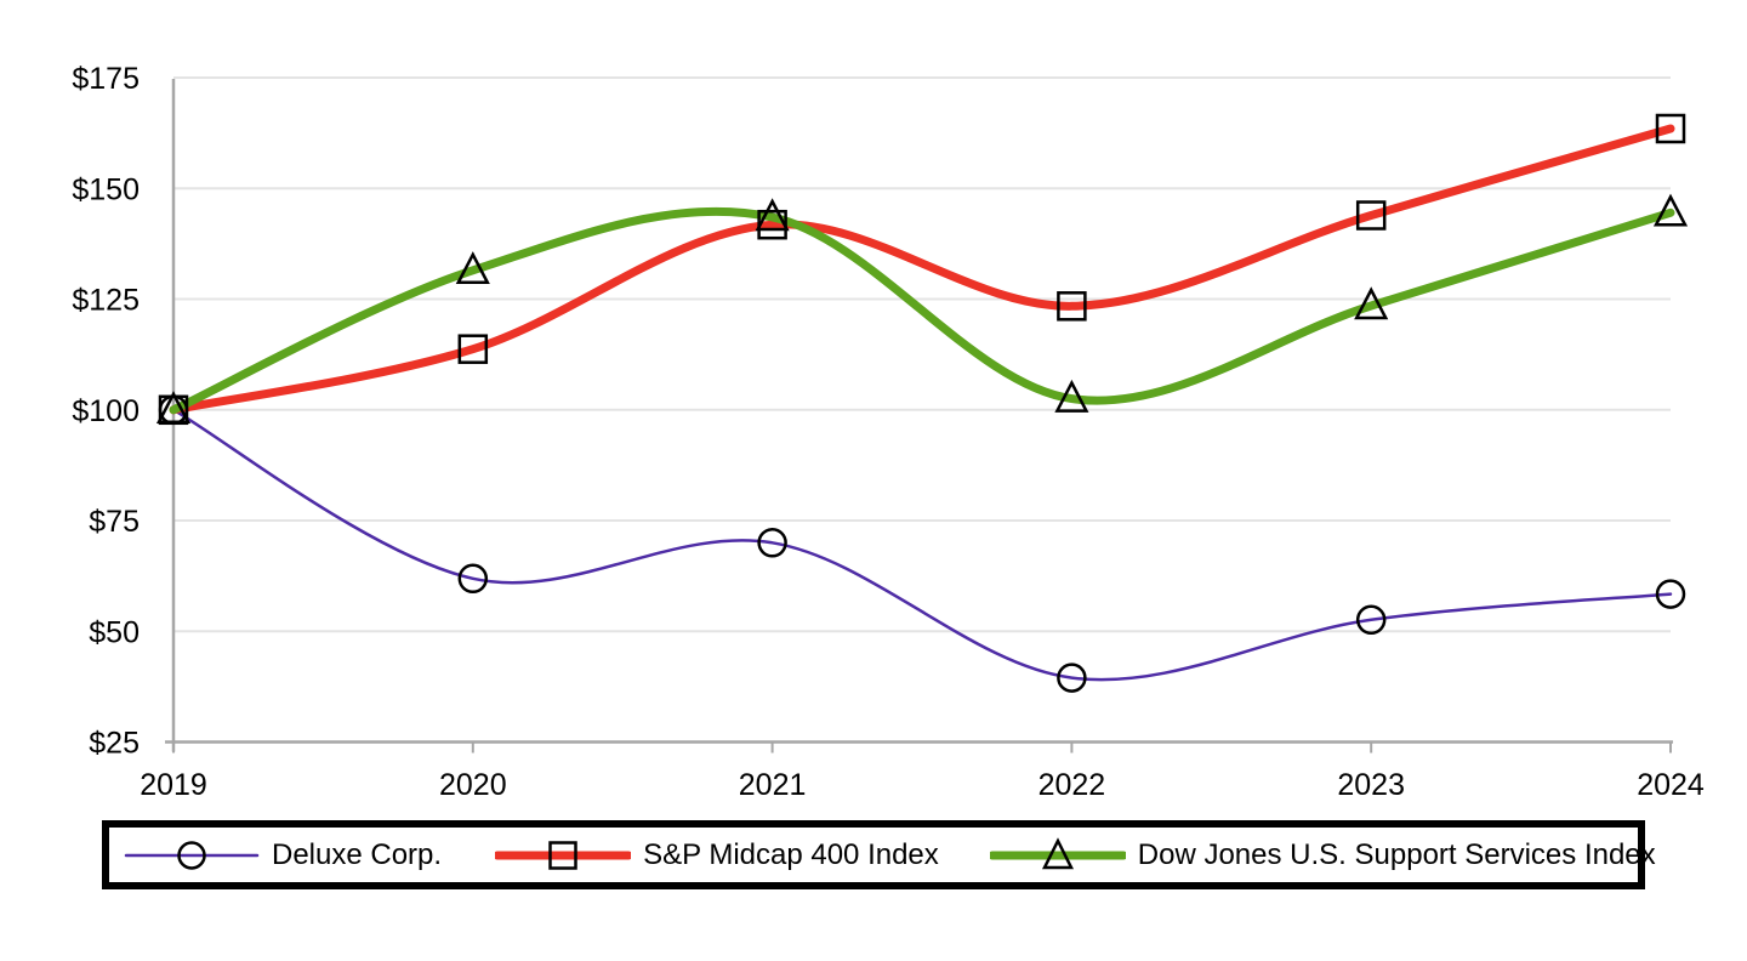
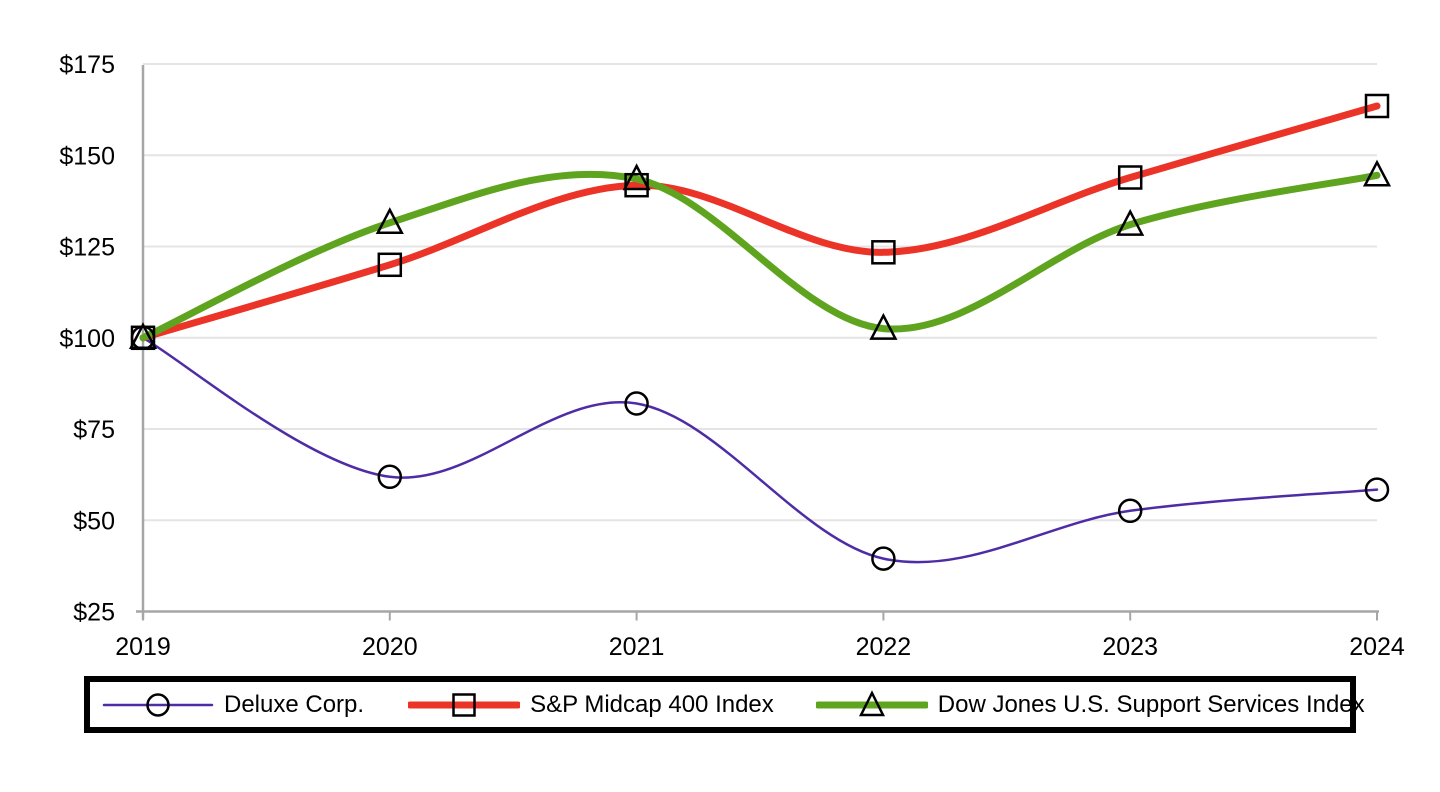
S&P Midcap 400 Index/2020: $114 -> $120
Deluxe Corp./2021: $70 -> $82
Dow Jones U.S. Support Services Index/2023: $124 -> $131
